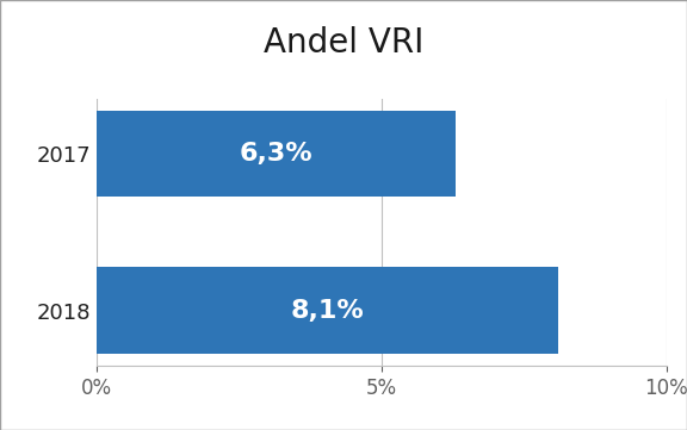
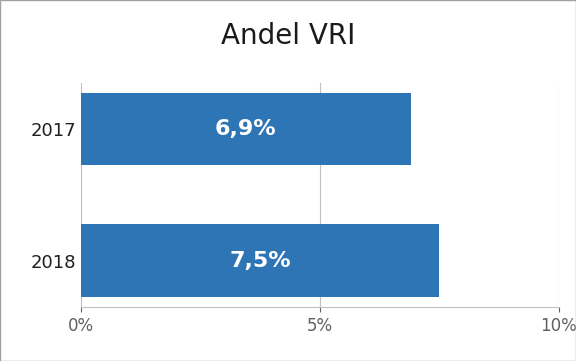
2017: 6,3% -> 6,9%
2018: 8,1% -> 7,5%
